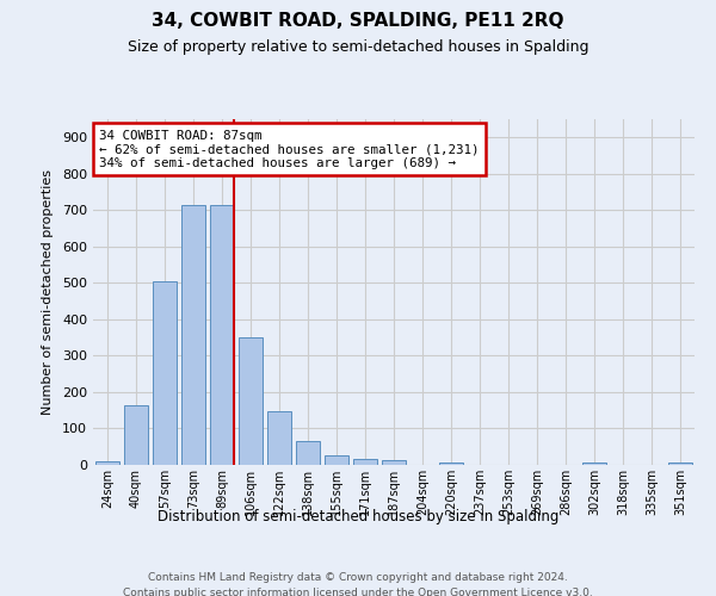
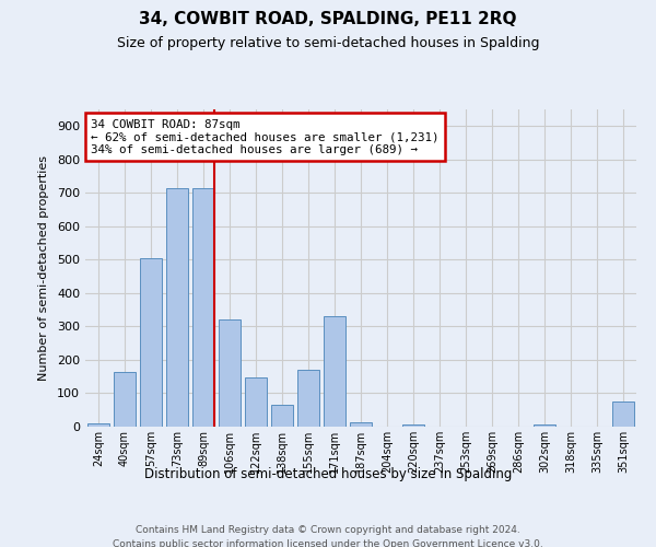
106sqm: 350 -> 320
155sqm: 27 -> 170
171sqm: 18 -> 330
351sqm: 8 -> 75
